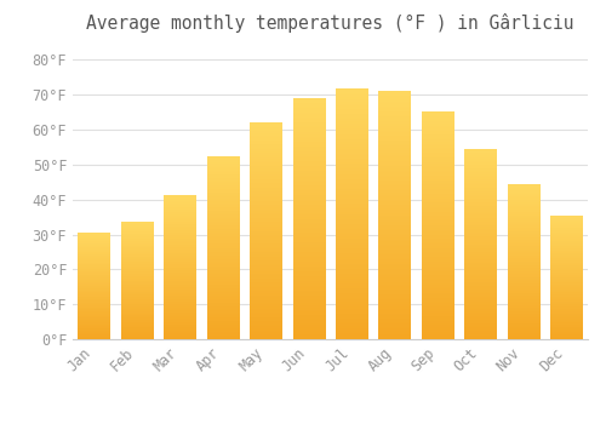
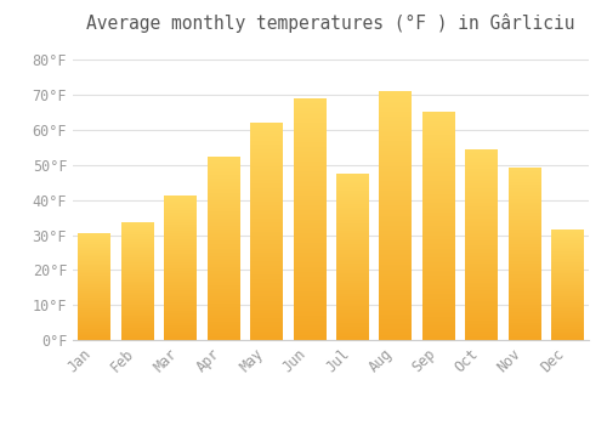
Jul: 71.8°F -> 47.5°F
Nov: 44.1°F -> 49.0°F
Dec: 35.2°F -> 31.5°F
